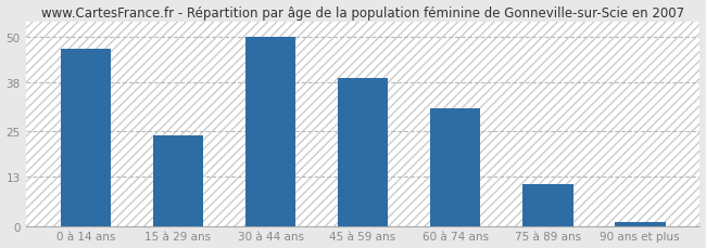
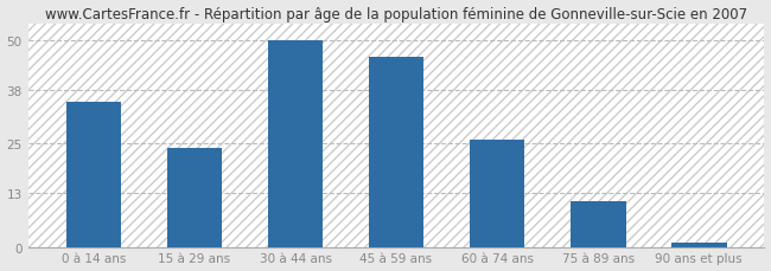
0 à 14 ans: 47 -> 35
45 à 59 ans: 39 -> 46
60 à 74 ans: 31 -> 26
